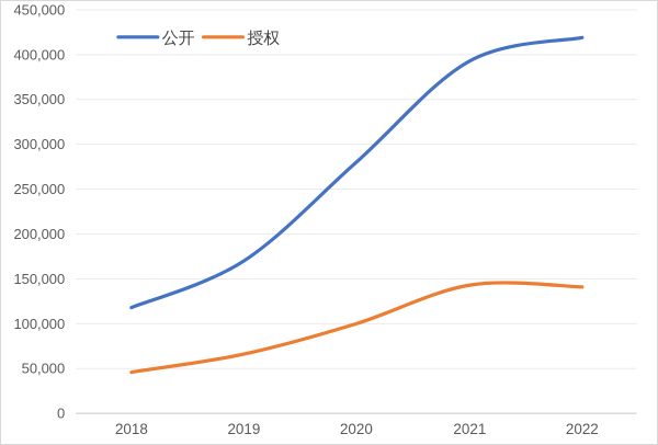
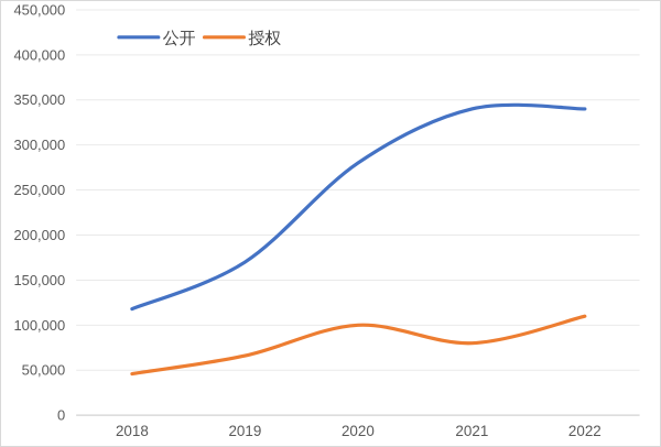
公开/2021: 390000 -> 340000
授权/2021: 140000 -> 80000
公开/2022: 420000 -> 340000
授权/2022: 140000 -> 110000
